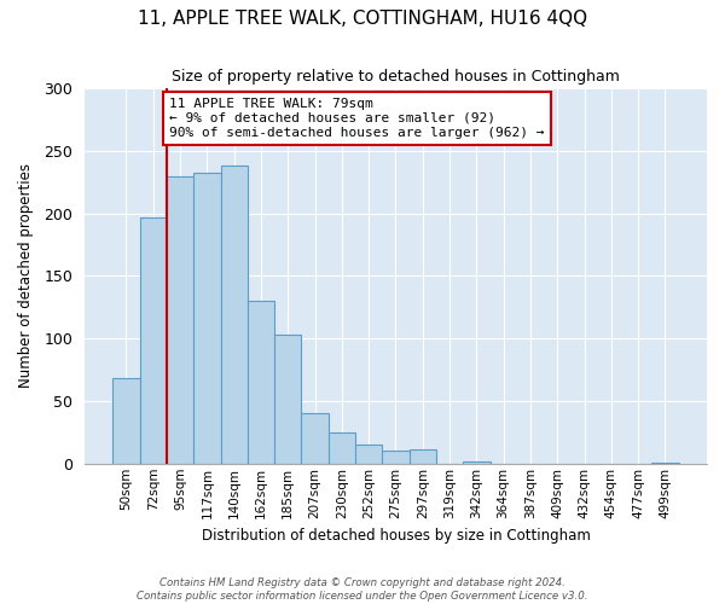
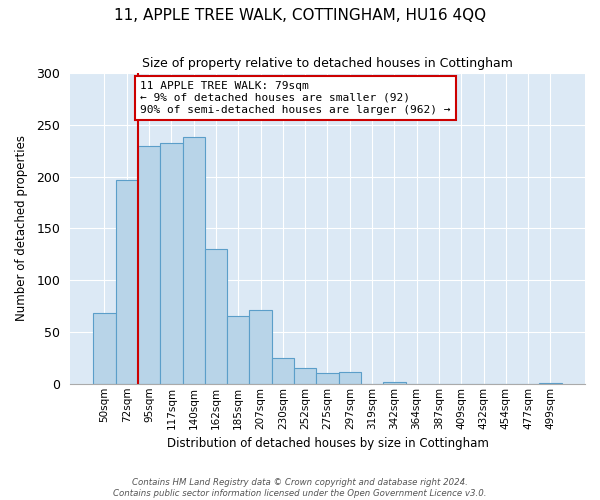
185sqm: 103 -> 65
207sqm: 40 -> 71
